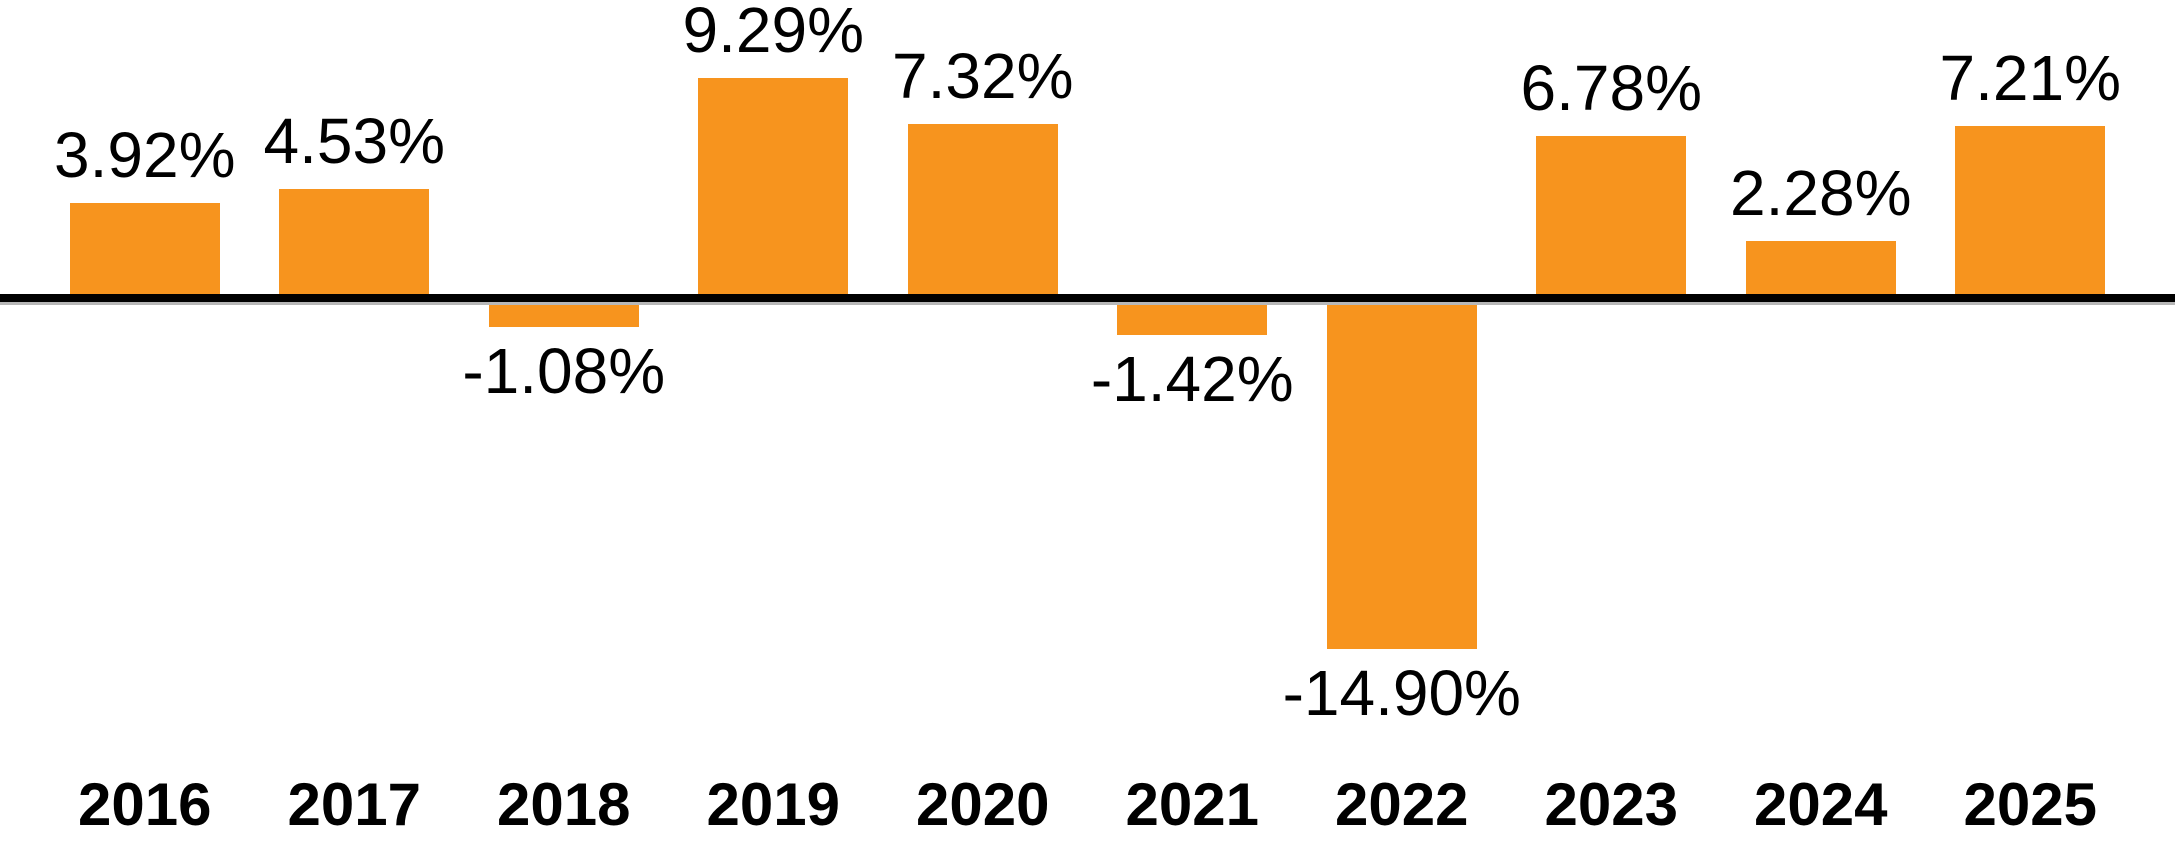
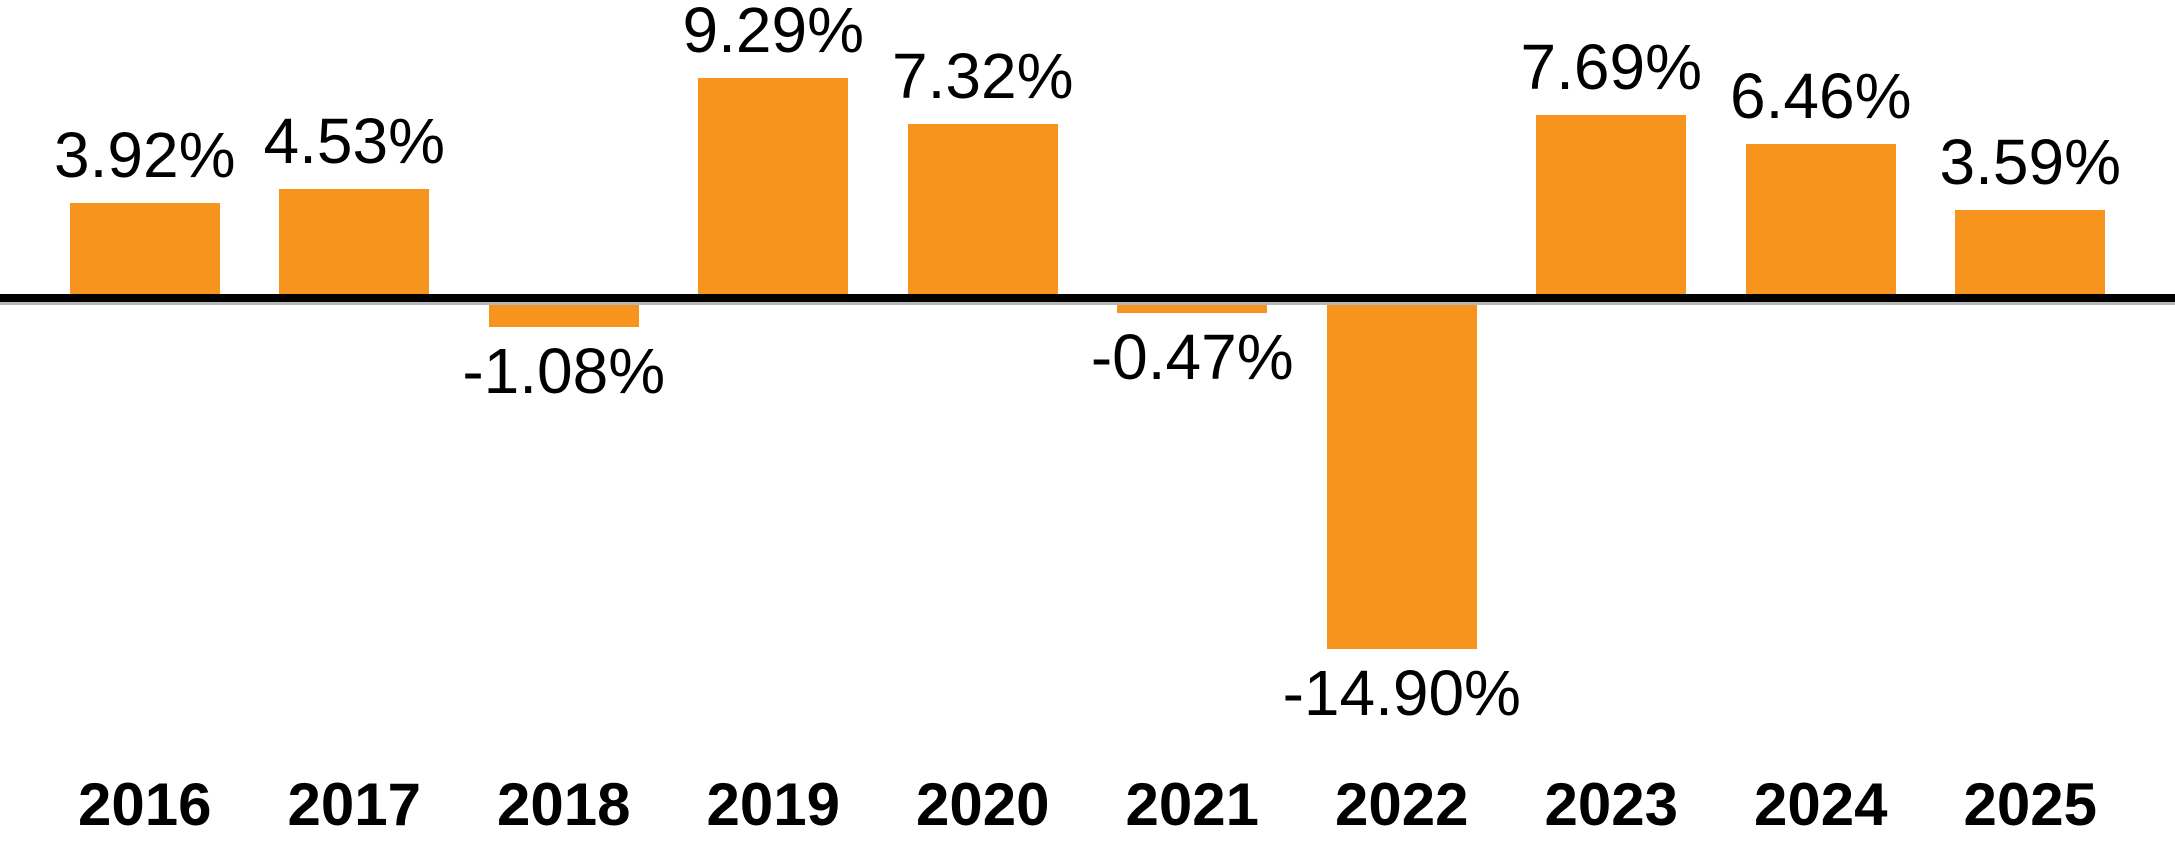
2021: -1.42% -> -0.47%
2023: 6.78% -> 7.69%
2024: 2.28% -> 6.46%
2025: 7.21% -> 3.59%
